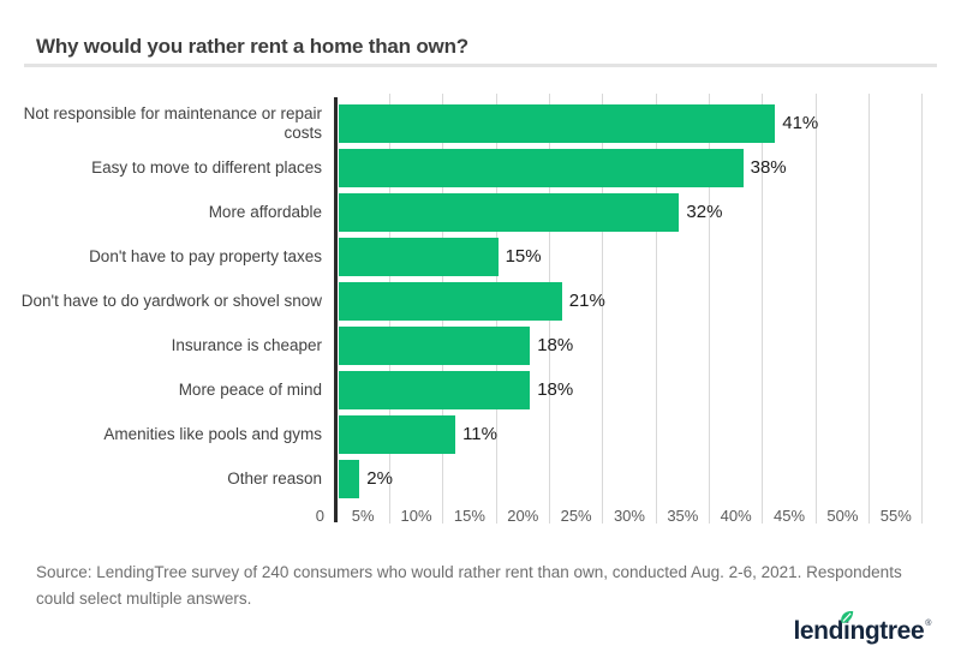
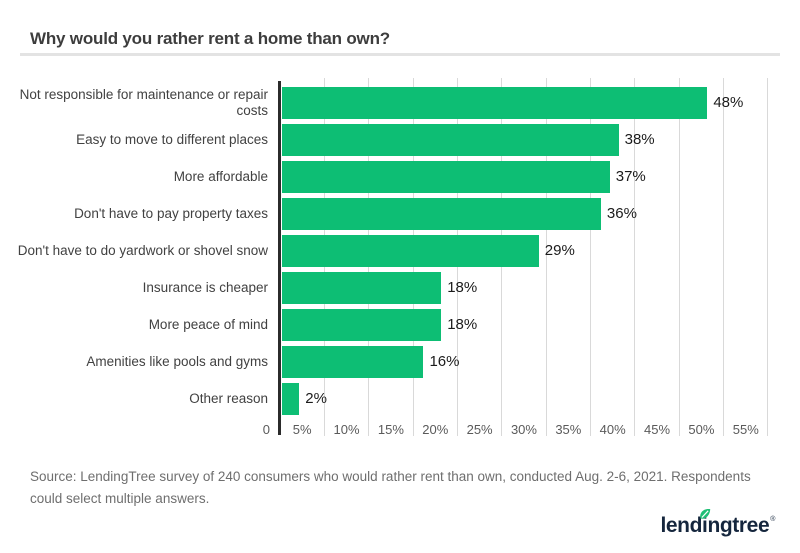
Not responsible for maintenance or repair costs: 41% -> 48%
More affordable: 32% -> 37%
Don't have to pay property taxes: 15% -> 36%
Don't have to do yardwork or shovel snow: 21% -> 29%
Amenities like pools and gyms: 11% -> 16%
